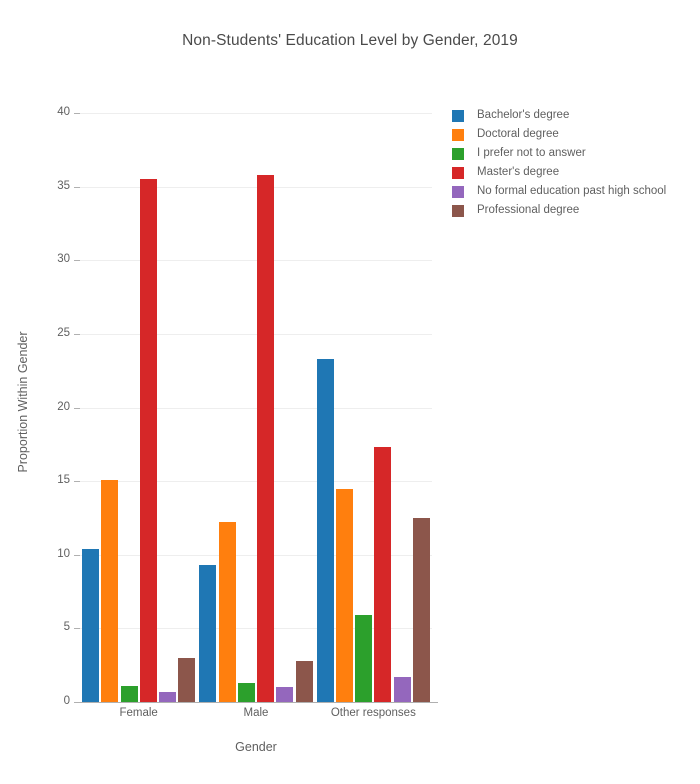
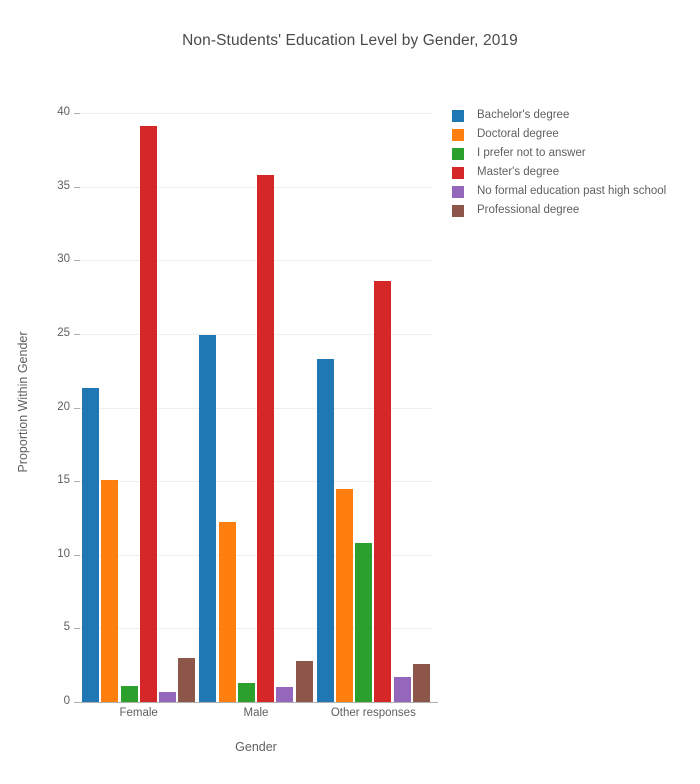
Bachelor's degree/Female: 10.4 -> 21.3
Master's degree/Female: 35.5 -> 39.1
Bachelor's degree/Male: 9.3 -> 24.9
I prefer not to answer/Other responses: 5.9 -> 10.8
Master's degree/Other responses: 17.3 -> 28.6
Professional degree/Other responses: 12.5 -> 2.6
